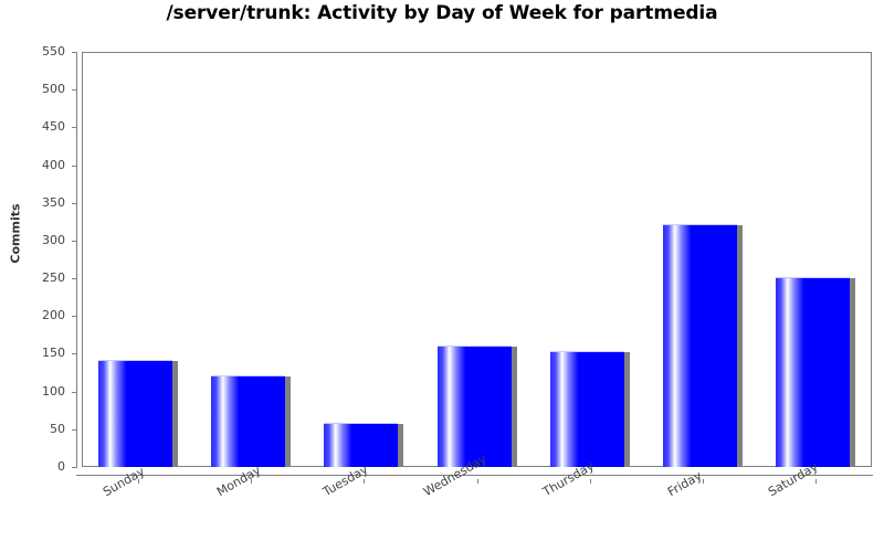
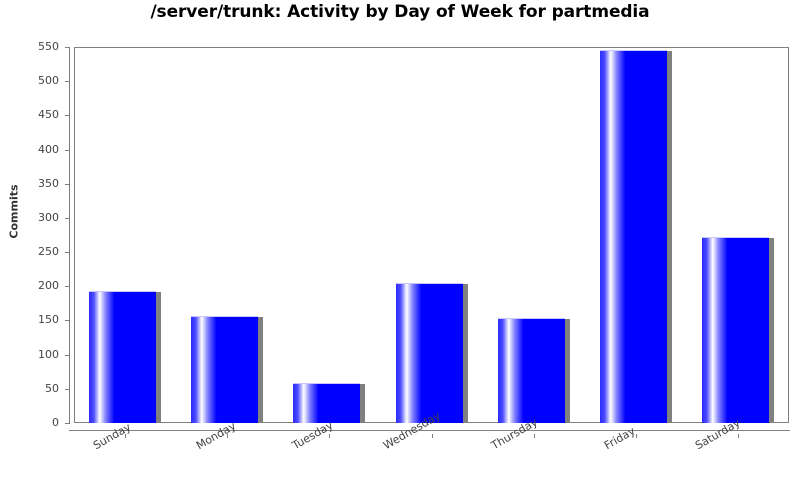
Sunday: 140 -> 190
Monday: 120 -> 160
Wednesday: 160 -> 200
Friday: 320 -> 540
Saturday: 250 -> 270
